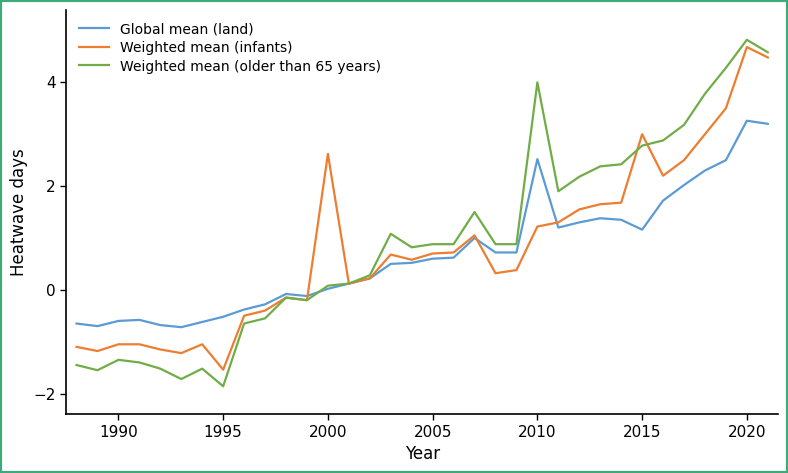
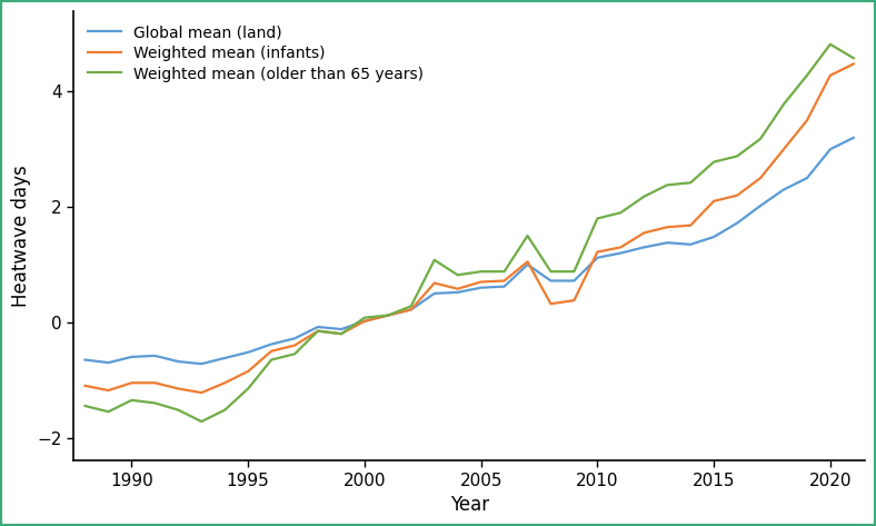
Weighted mean (infants)/1995: -1.54 -> -0.85
Weighted mean (older than 65 years)/1995: -1.86 -> -1.15
Weighted mean (infants)/2000: 2.62 -> 0.02
Global mean (land)/2010: 2.52 -> 1.12
Weighted mean (older than 65 years)/2010: 4.00 -> 1.80
Global mean (land)/2015: 1.16 -> 1.48
Weighted mean (infants)/2015: 3.00 -> 2.10
Global mean (land)/2020: 3.26 -> 3.00
Weighted mean (infants)/2020: 4.68 -> 4.28
